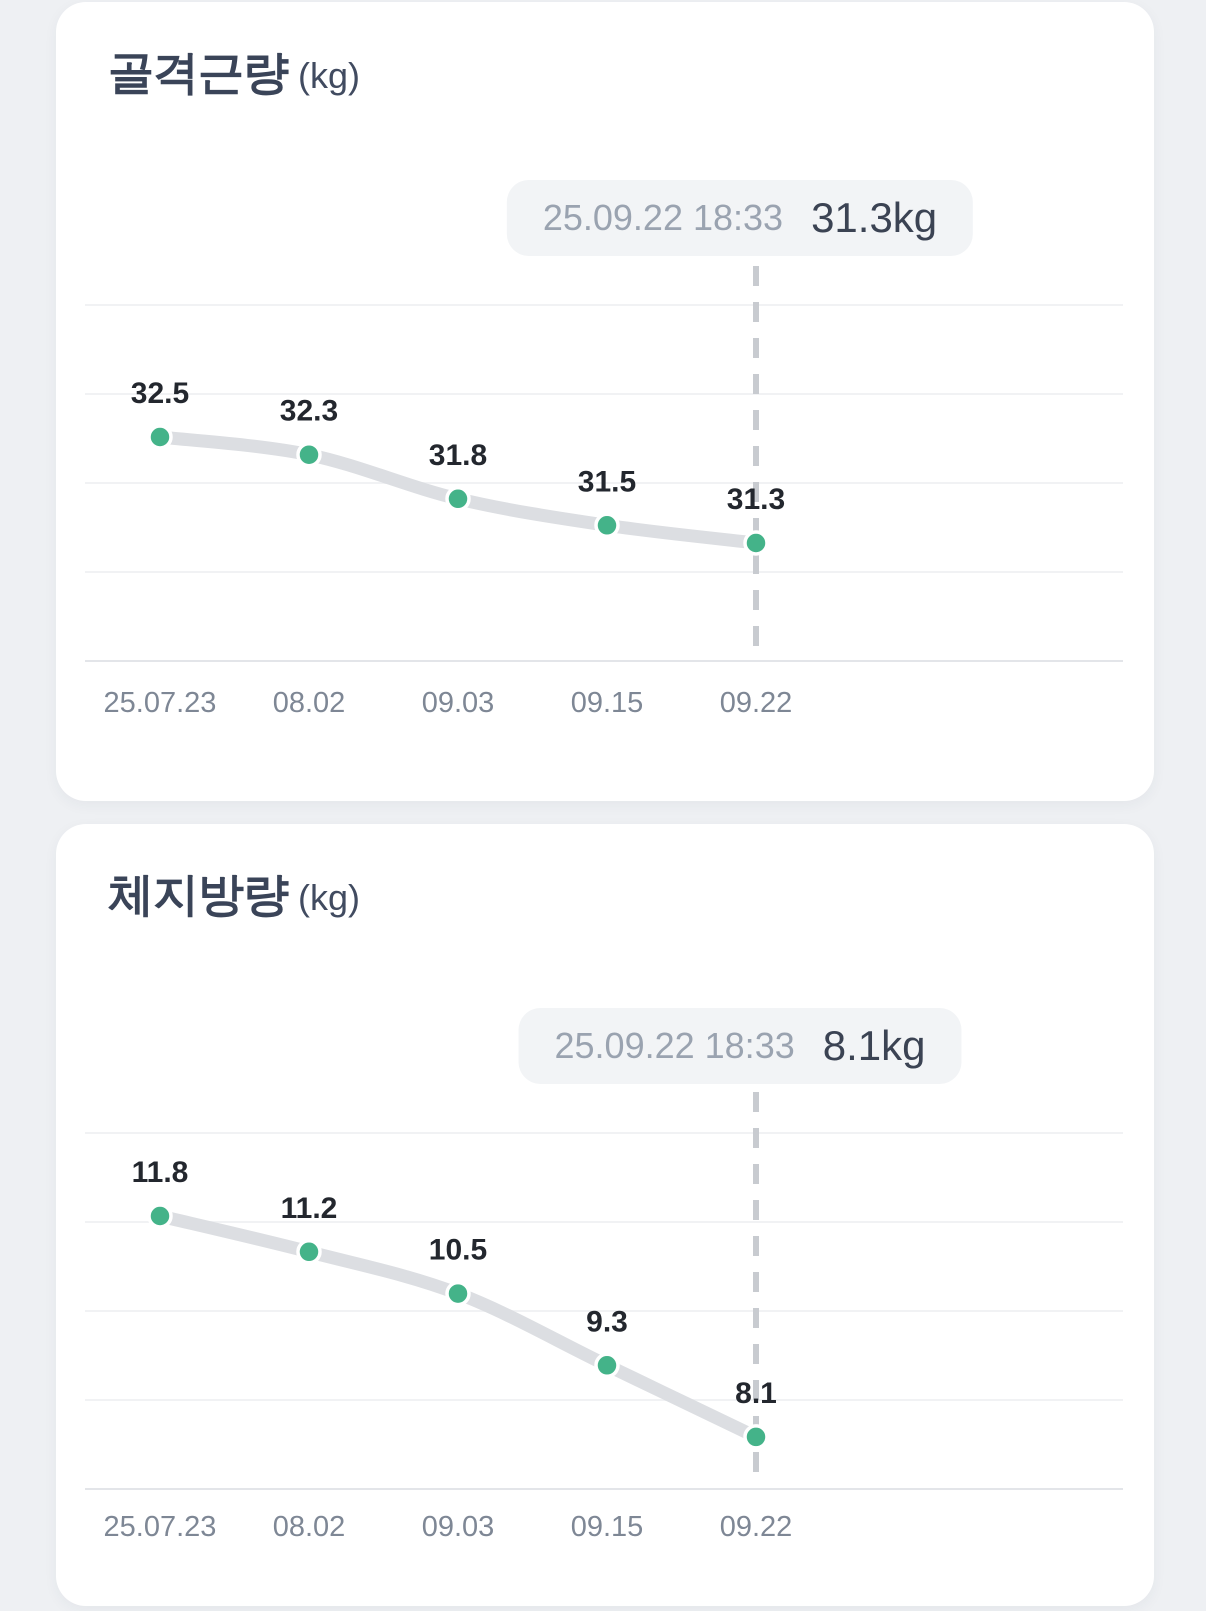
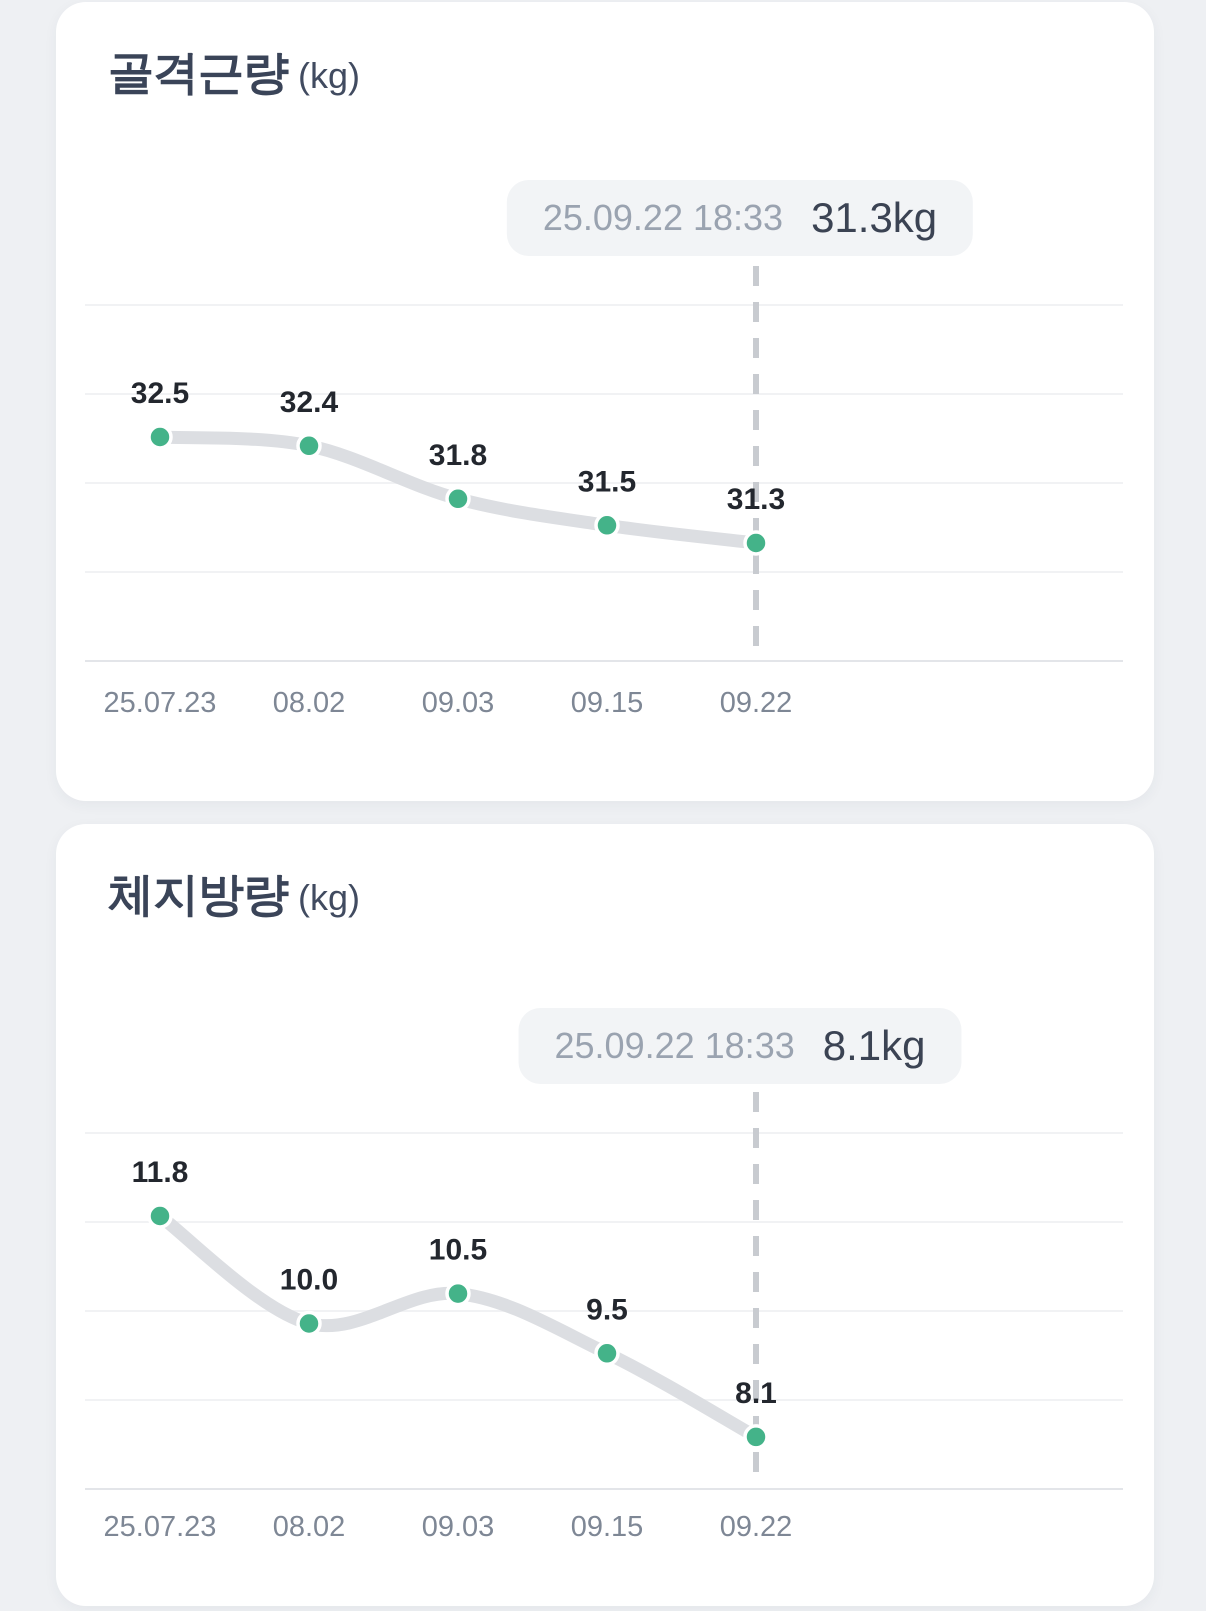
골격근량/08.02: 32.3 -> 32.4
체지방량/08.02: 11.2 -> 10.0
체지방량/09.15: 9.3 -> 9.5
